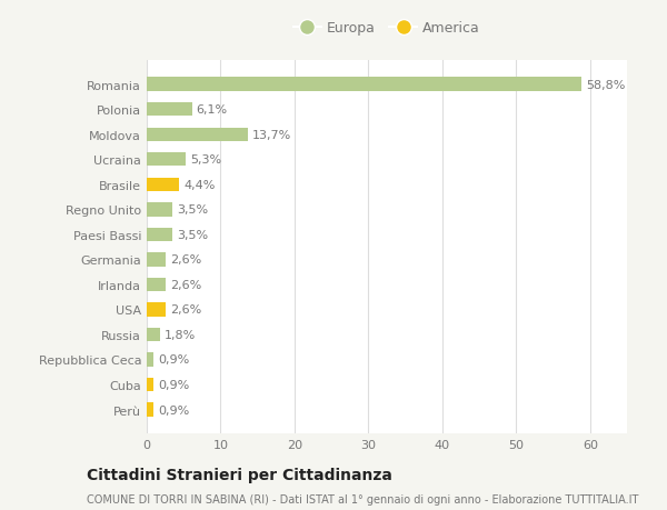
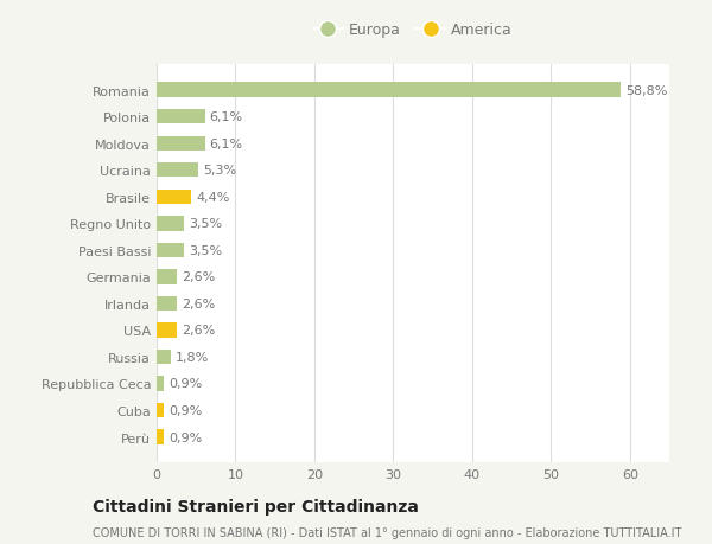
Moldova: 13,7% -> 6,1%
